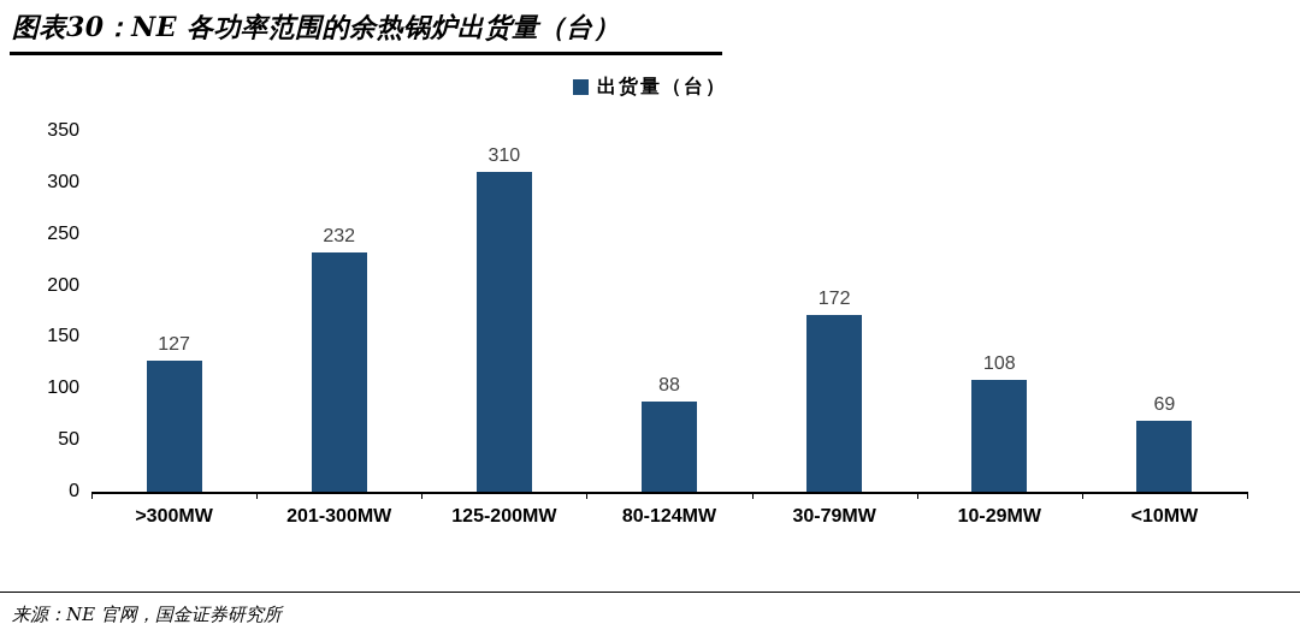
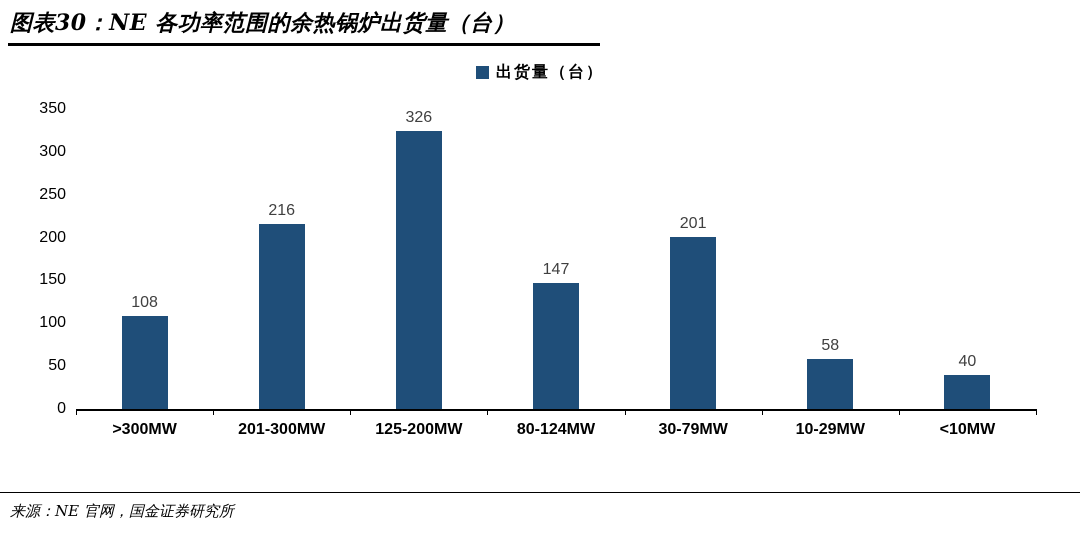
>300MW: 127 -> 108
201-300MW: 232 -> 216
125-200MW: 310 -> 326
80-124MW: 88 -> 147
30-79MW: 172 -> 201
10-29MW: 108 -> 58
<10MW: 69 -> 40
